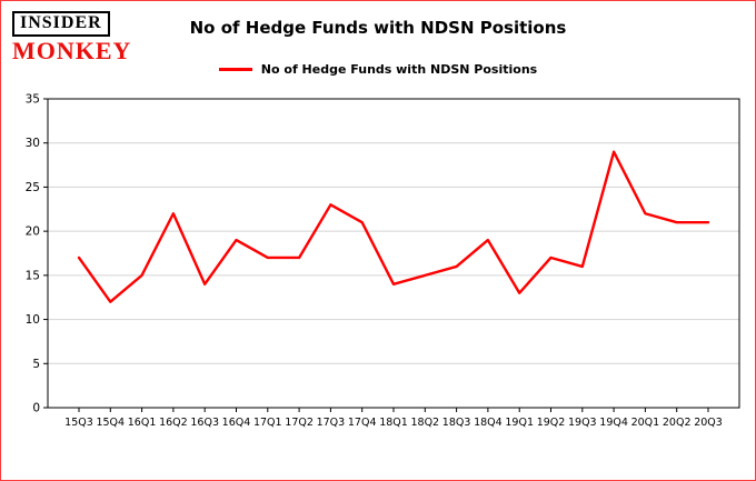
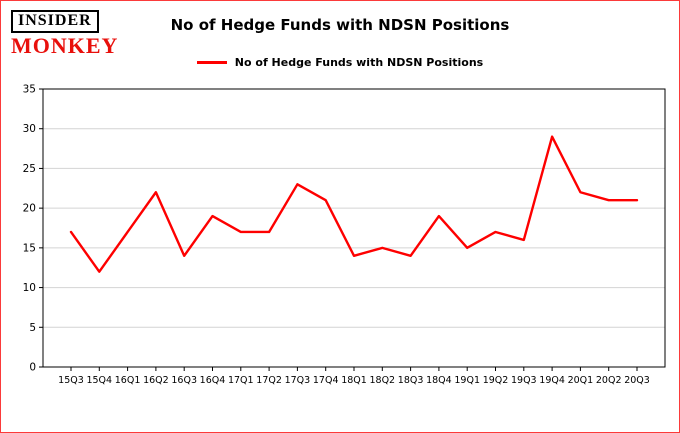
16Q1: 15 -> 17
18Q3: 16 -> 14
19Q1: 13 -> 15
